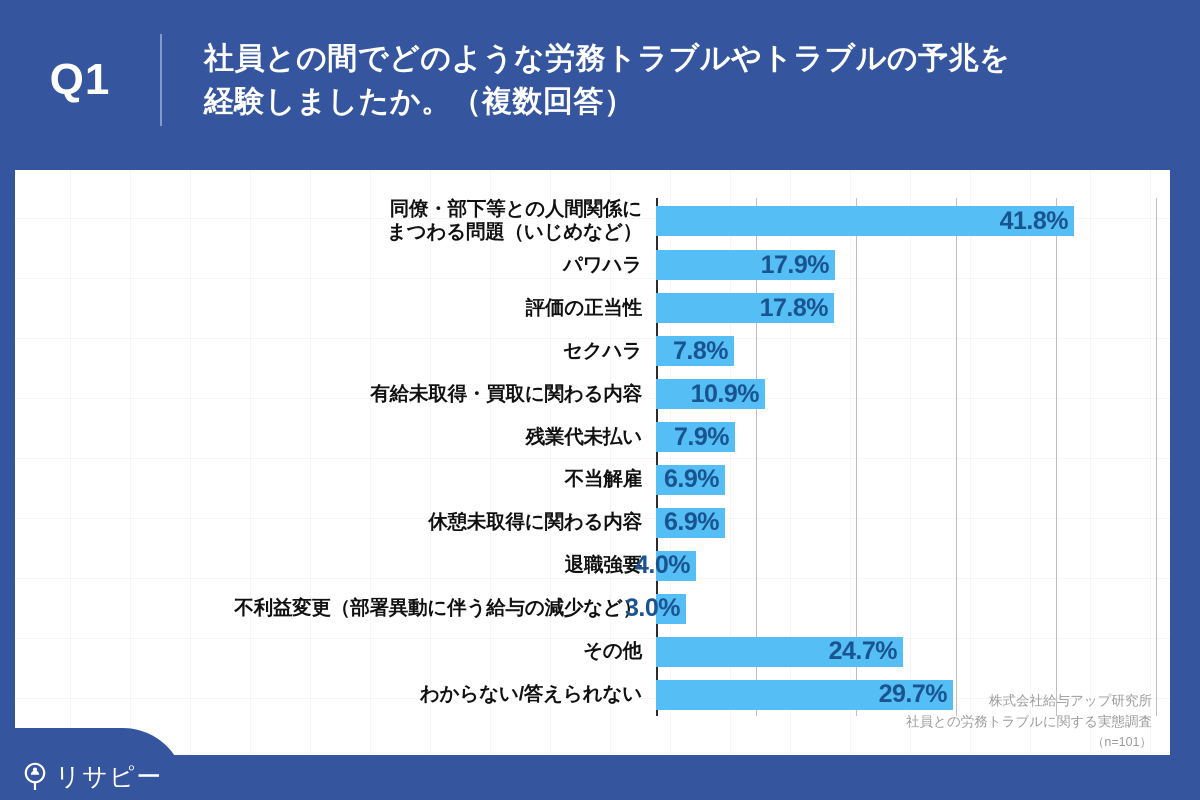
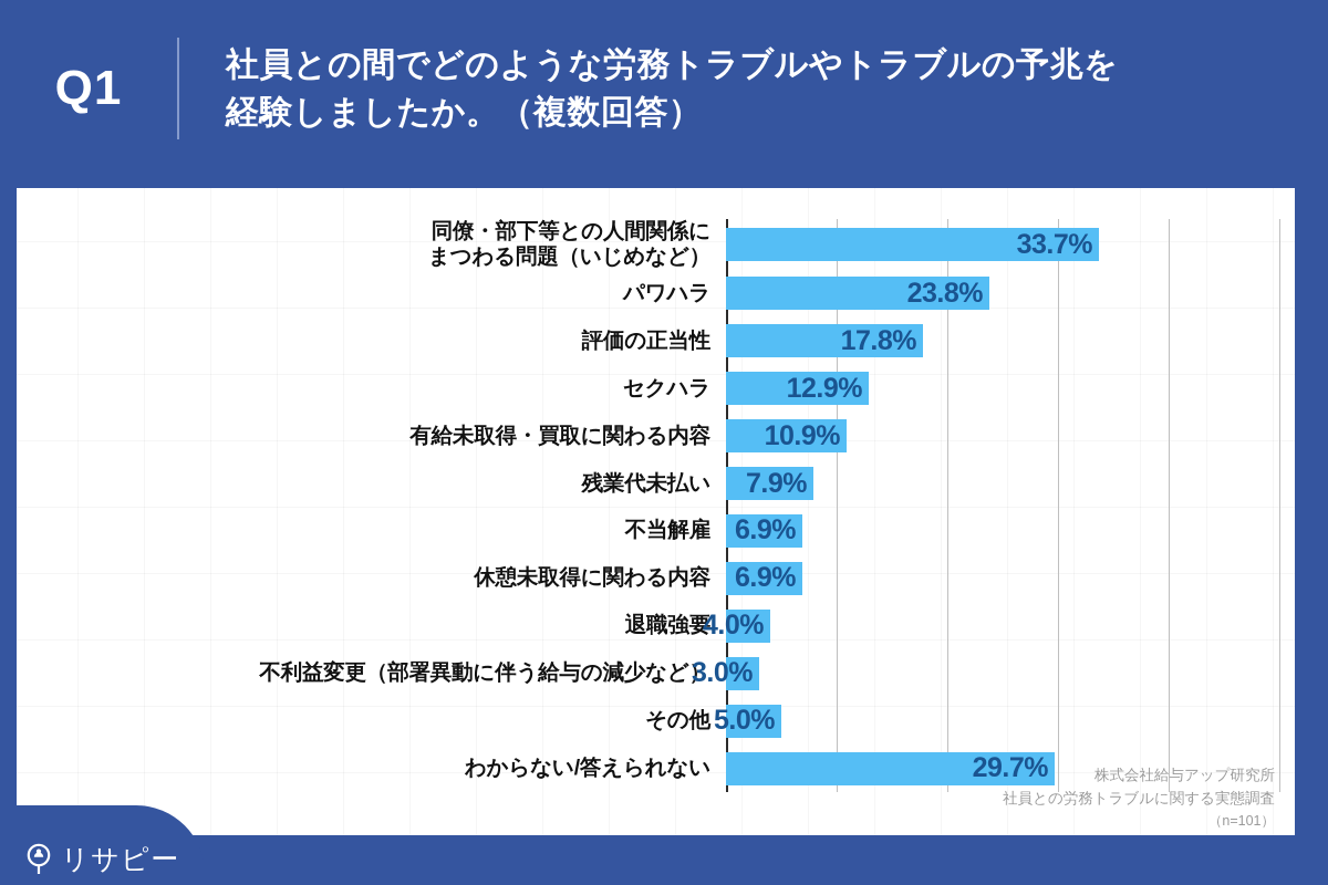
同僚・部下等との人間関係に まつわる問題（いじめなど）: 41.8% -> 33.7%
パワハラ: 17.9% -> 23.8%
セクハラ: 7.8% -> 12.9%
その他: 24.7% -> 5.0%
